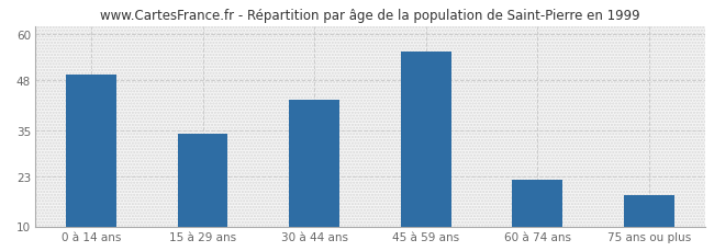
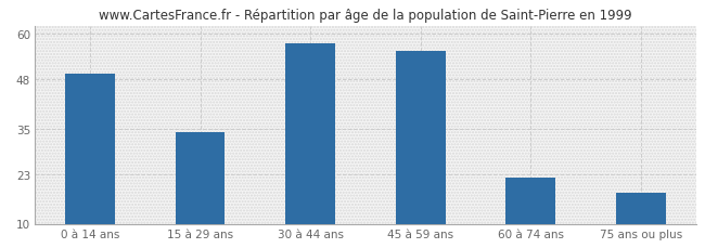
30 à 44 ans: 43.0 -> 57.5
